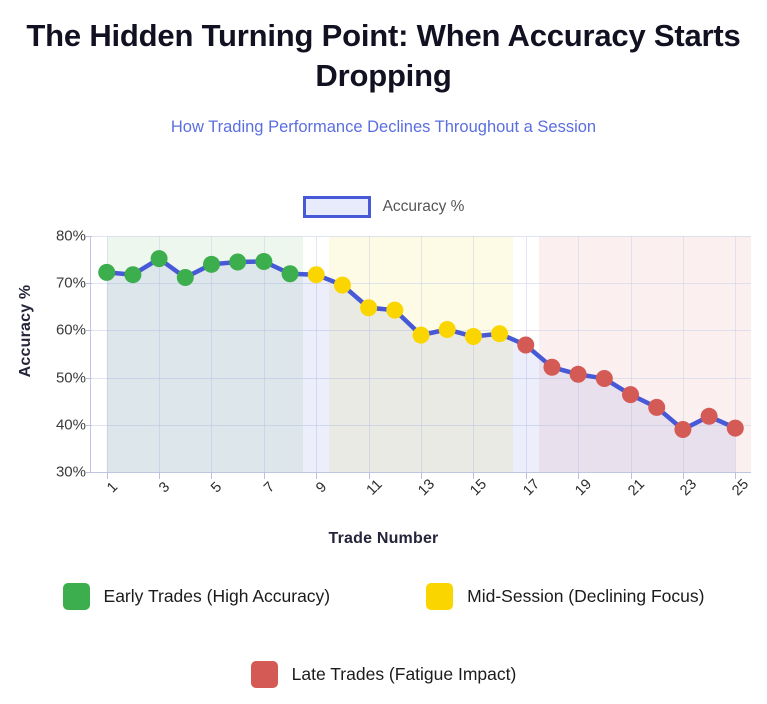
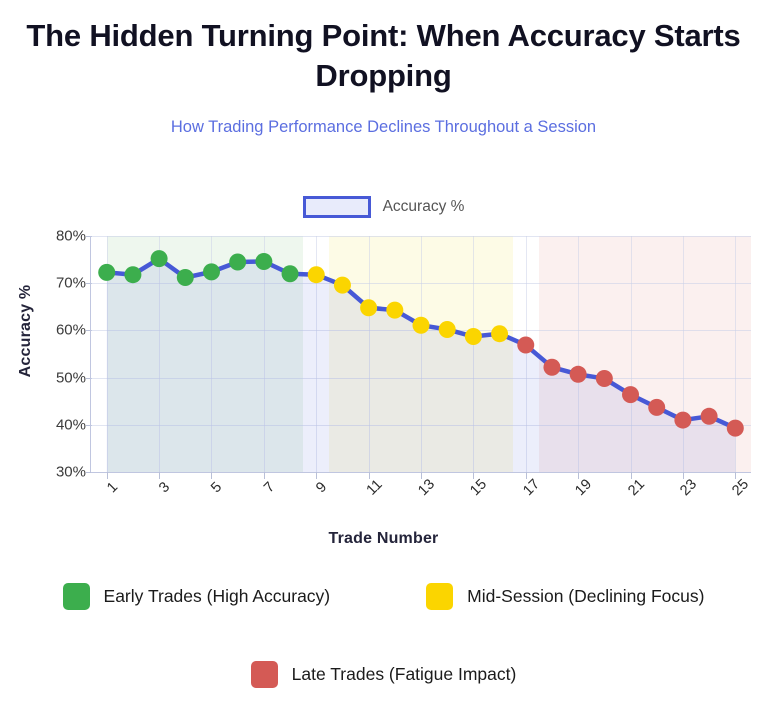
5: 74% -> 72%
13: 59% -> 61%
23: 39% -> 41%
